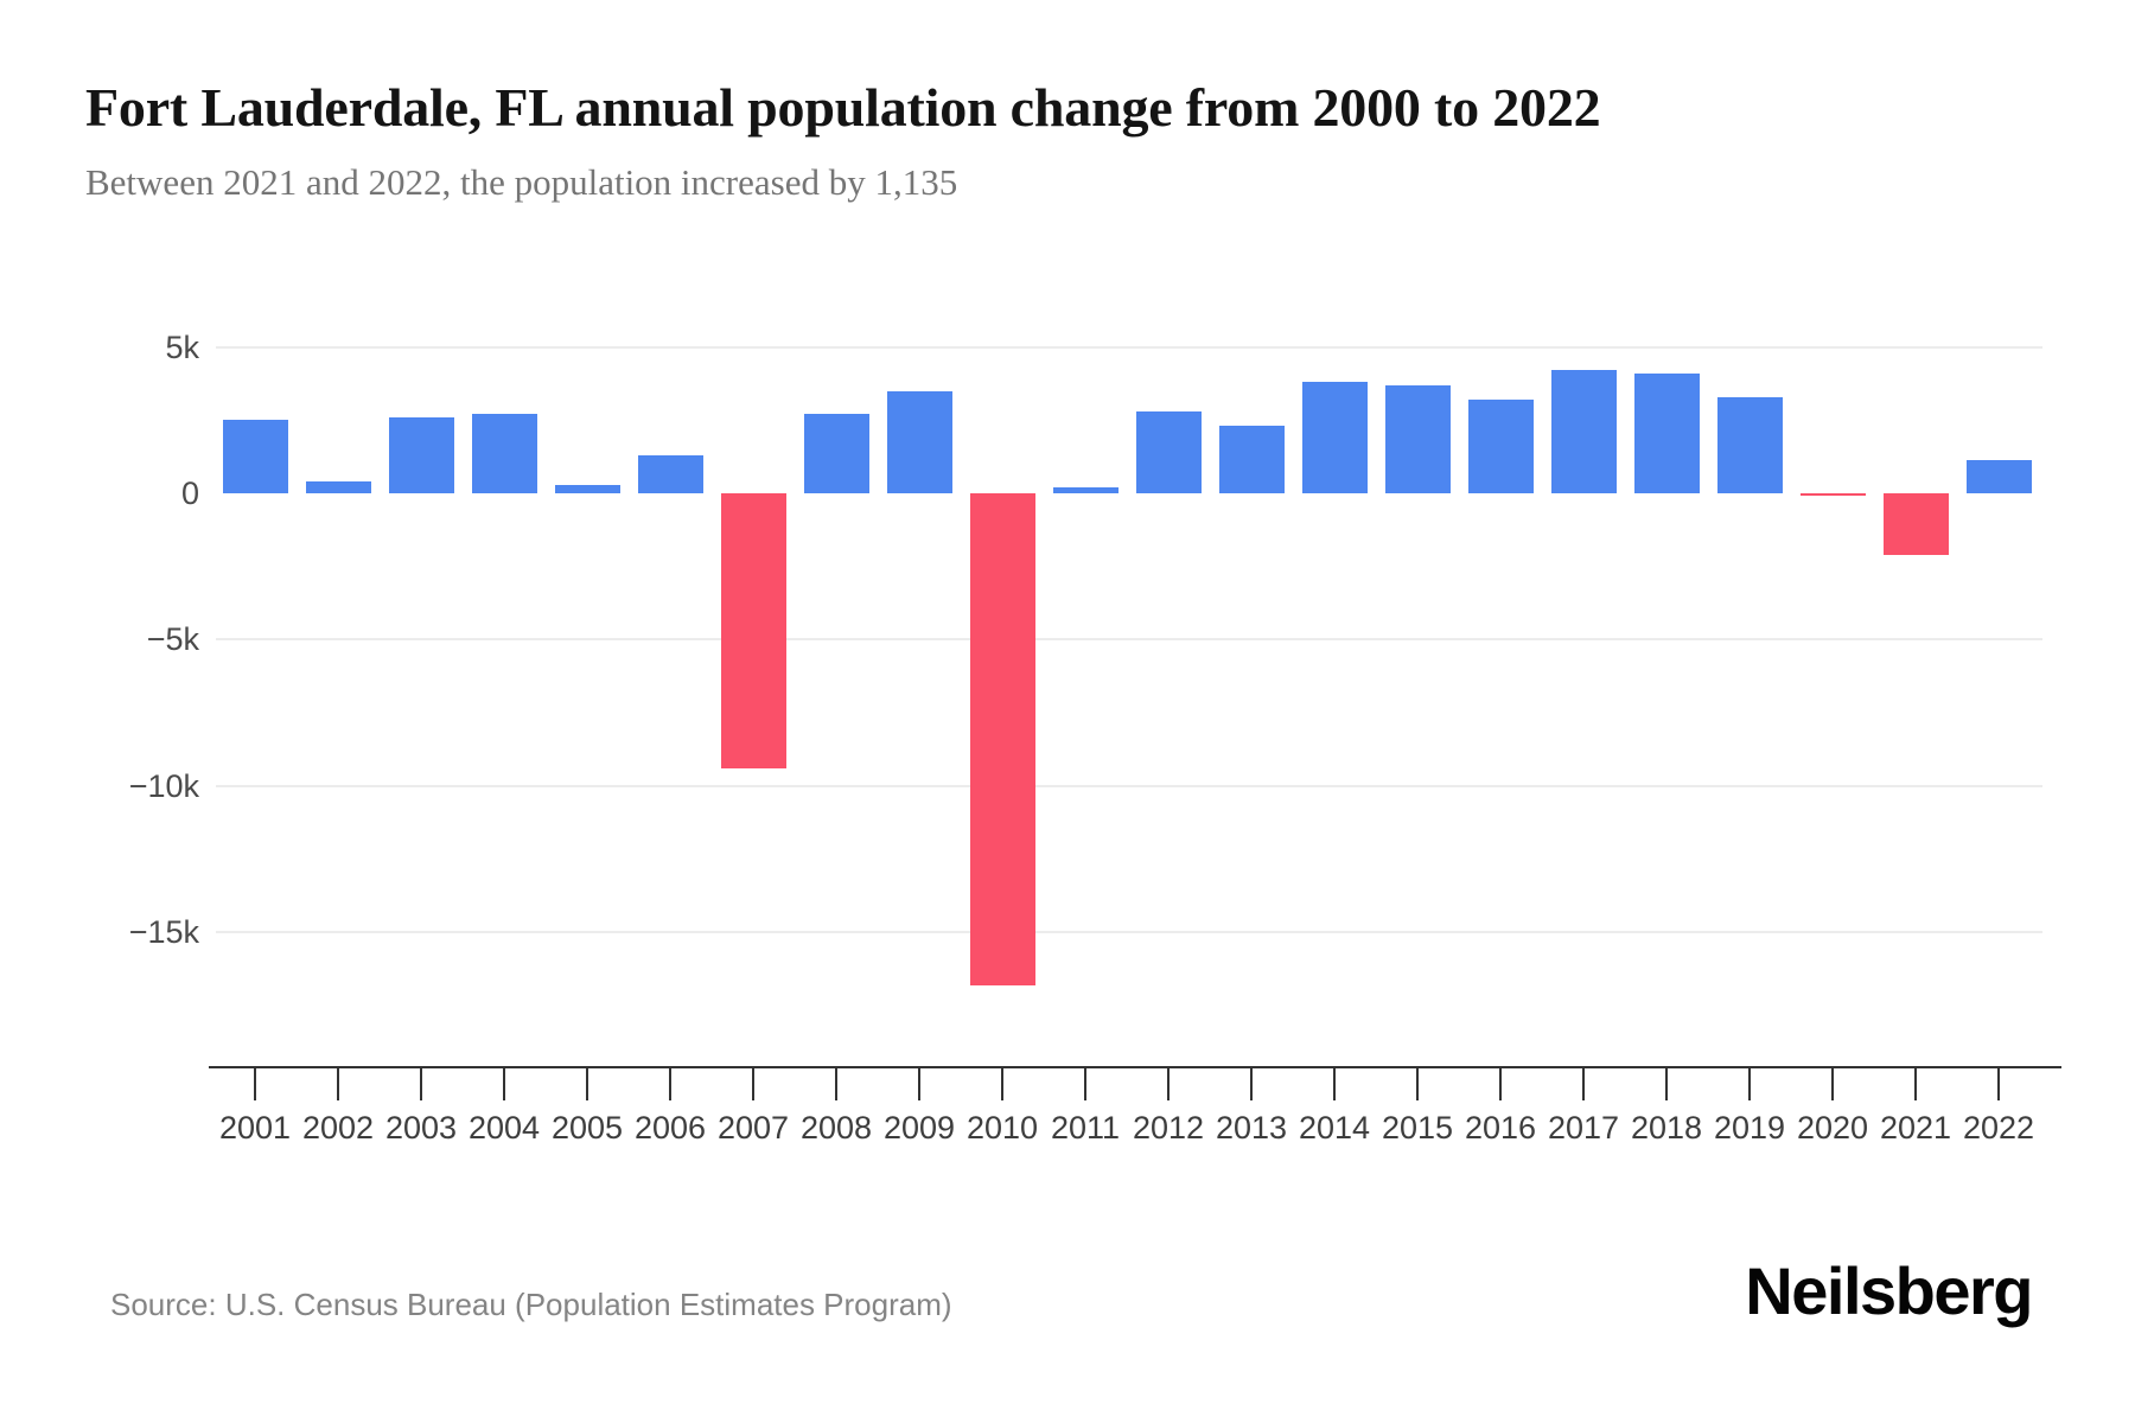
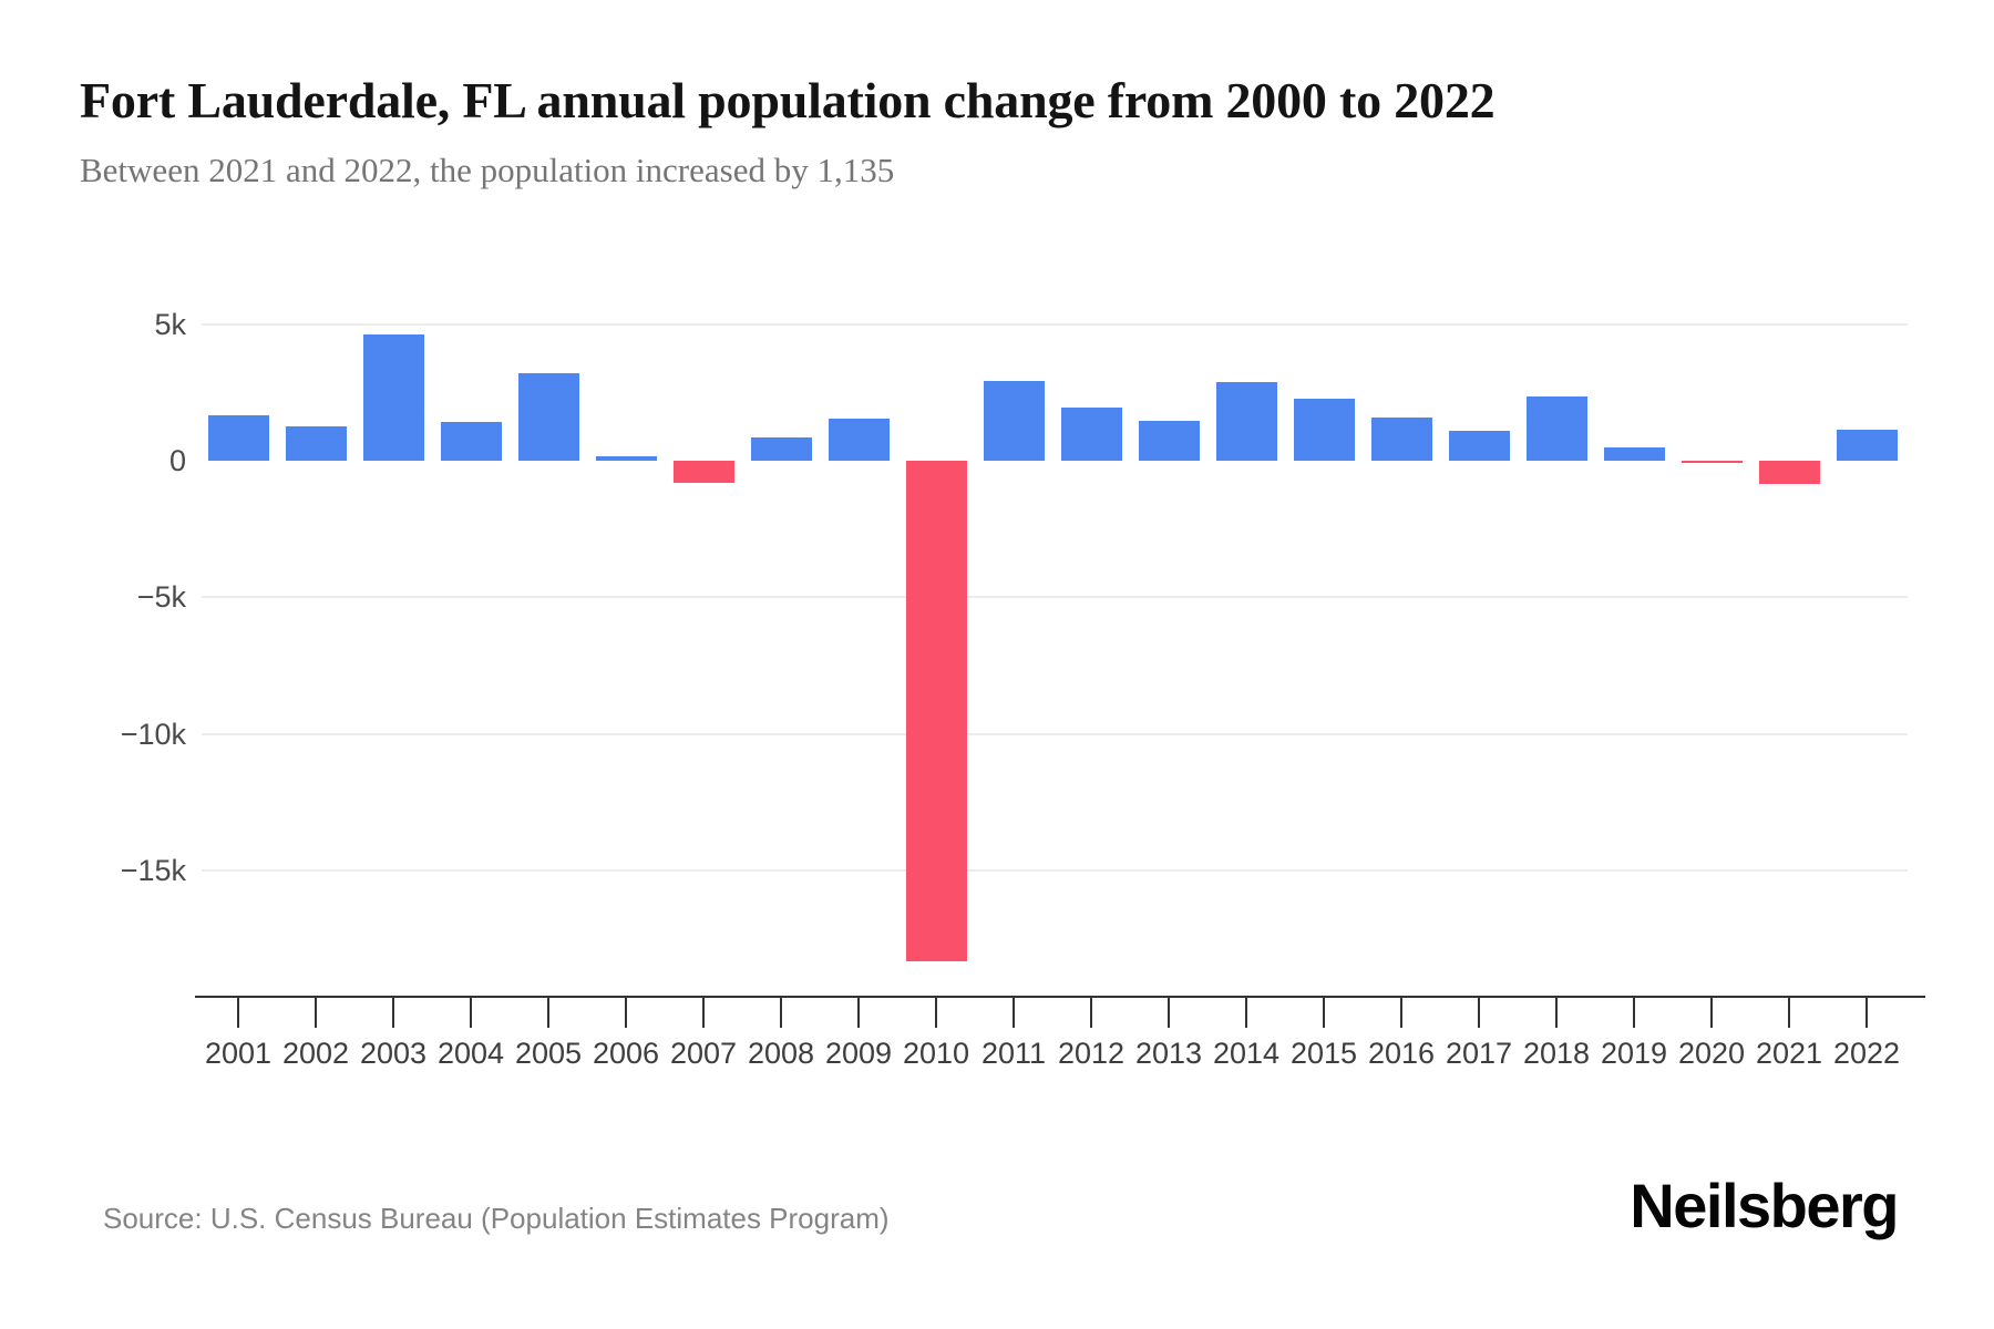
2001: 2.5k -> 1.7k
2002: 0.4k -> 1.3k
2003: 2.6k -> 4.6k
2004: 2.7k -> 1.4k
2005: 0.3k -> 3.2k
2006: 1.3k -> 0.2k
2007: -9.4k -> -0.8k
2008: 2.7k -> 0.9k
2009: 3.5k -> 1.6k
2010: -16.8k -> -18.3k
2011: 0.2k -> 2.9k
2012: 2.8k -> 2.0k
2013: 2.3k -> 1.4k
2014: 3.8k -> 2.9k
2015: 3.7k -> 2.3k
2016: 3.2k -> 1.6k
2017: 4.2k -> 1.1k
2018: 4.1k -> 2.3k
2019: 3.3k -> 0.5k
2021: -2.1k -> -0.8k
